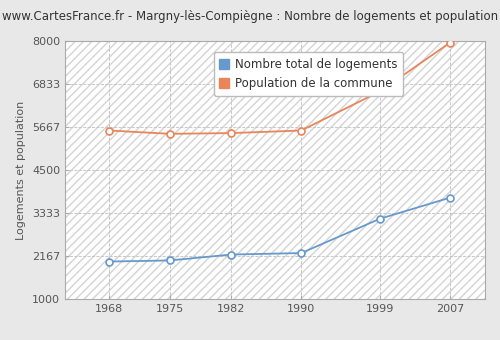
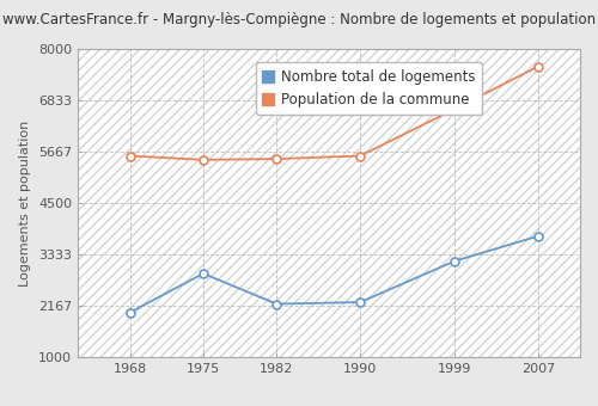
Nombre total de logements/1975: 2050 -> 2900
Population de la commune/2007: 7950 -> 7600
